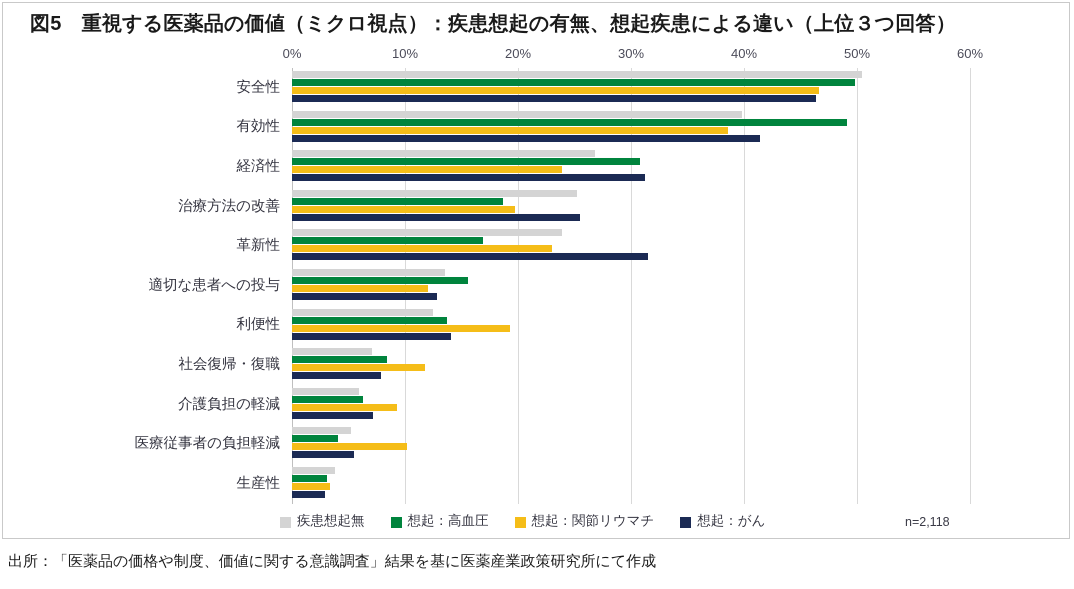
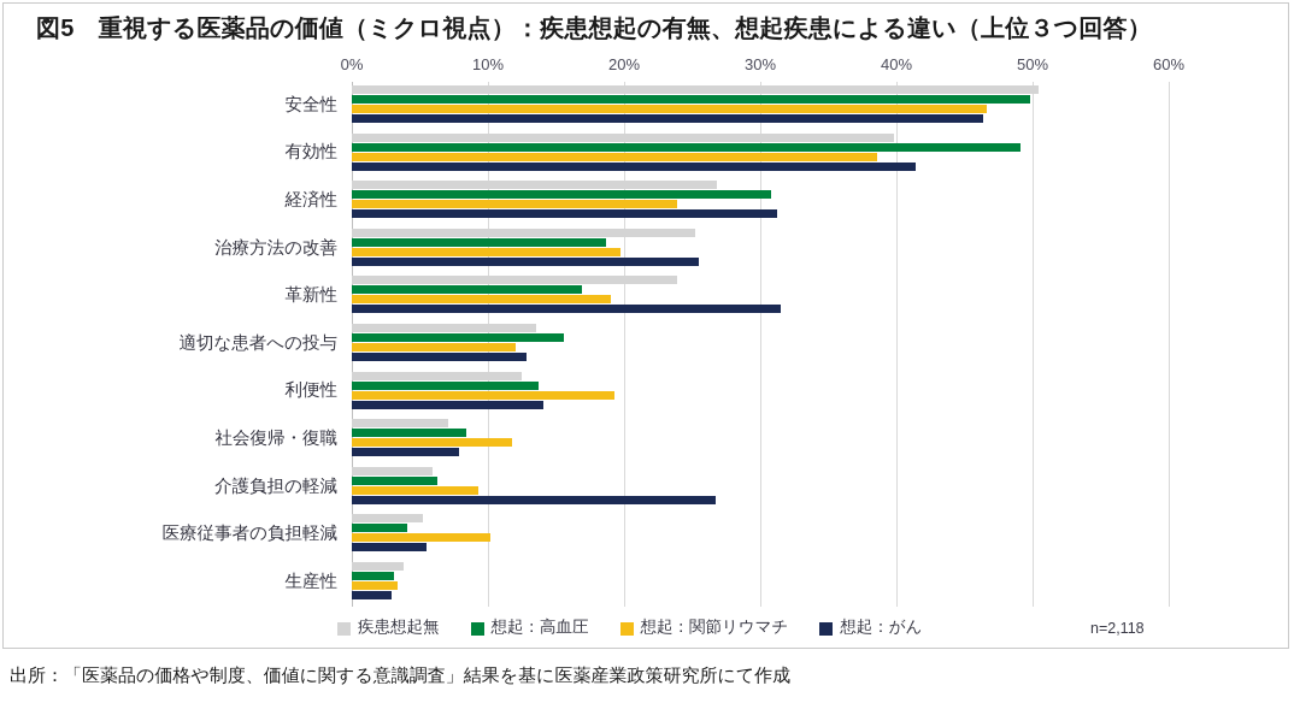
想起：関節リウマチ/革新性: 23.0% -> 19.0%
想起：がん/介護負担の軽減: 7.2% -> 26.7%
